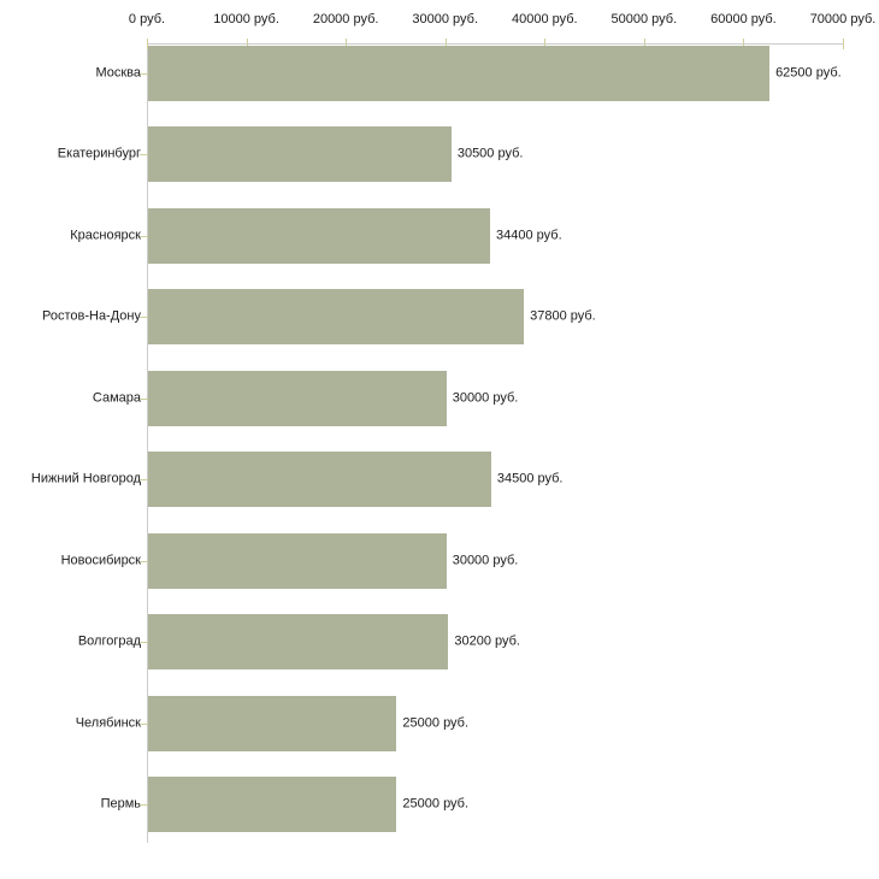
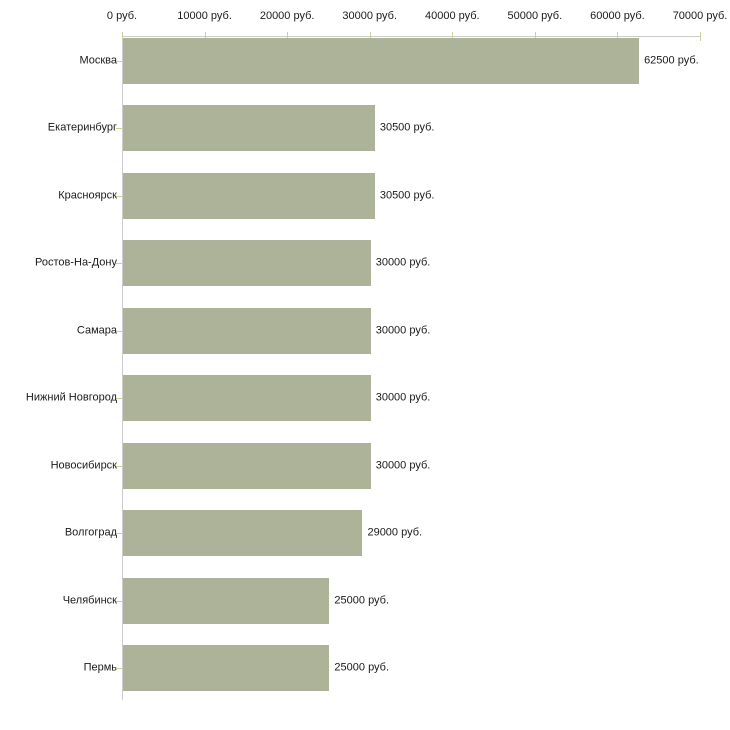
Красноярск: 34400 -> 30500
Ростов-На-Дону: 37800 -> 30000
Нижний Новгород: 34500 -> 30000
Волгоград: 30200 -> 29000
